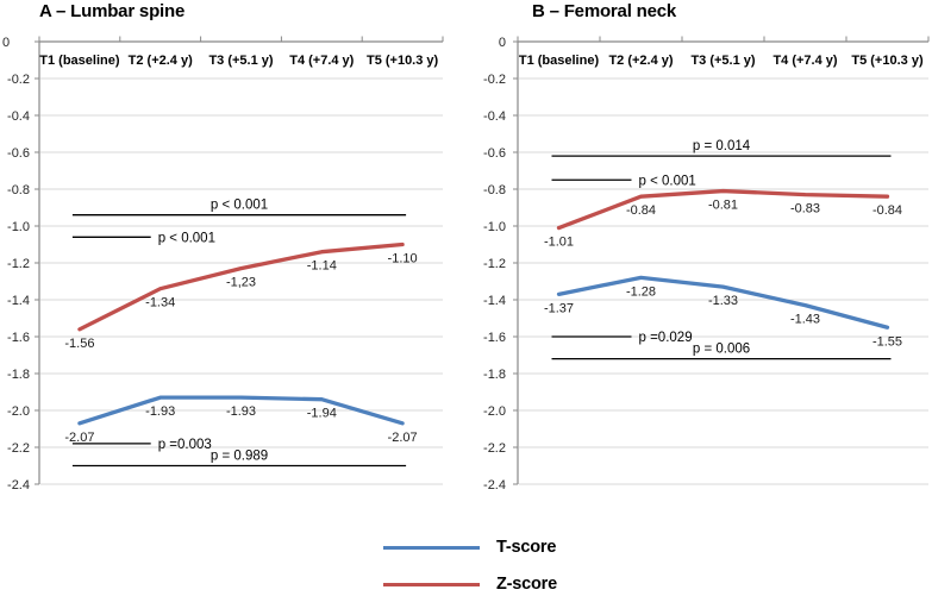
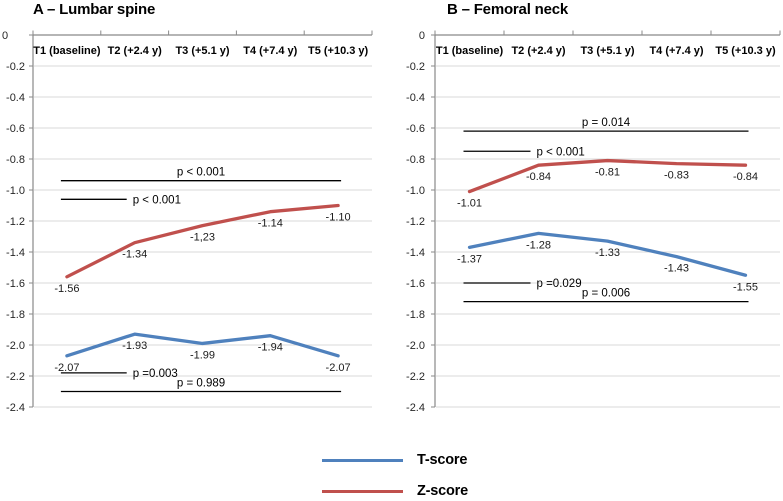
A – Lumbar spine/T-score/T3 (+5.1 y): -1.93 -> -1.99
